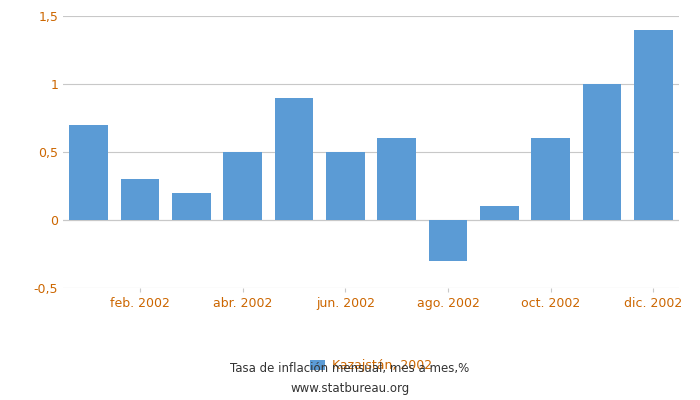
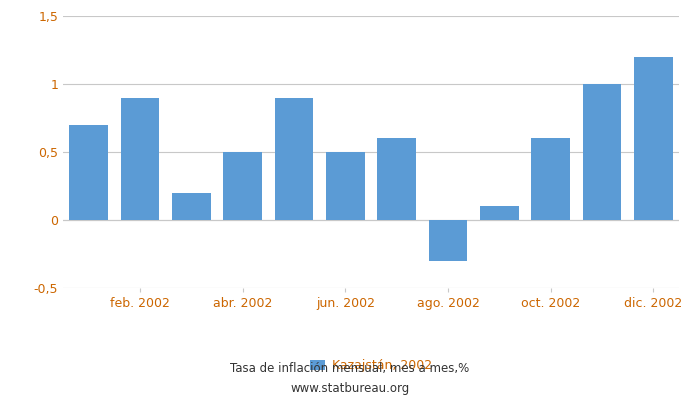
feb. 2002: 0,3 -> 0,9
dic. 2002: 1,4 -> 1,2
